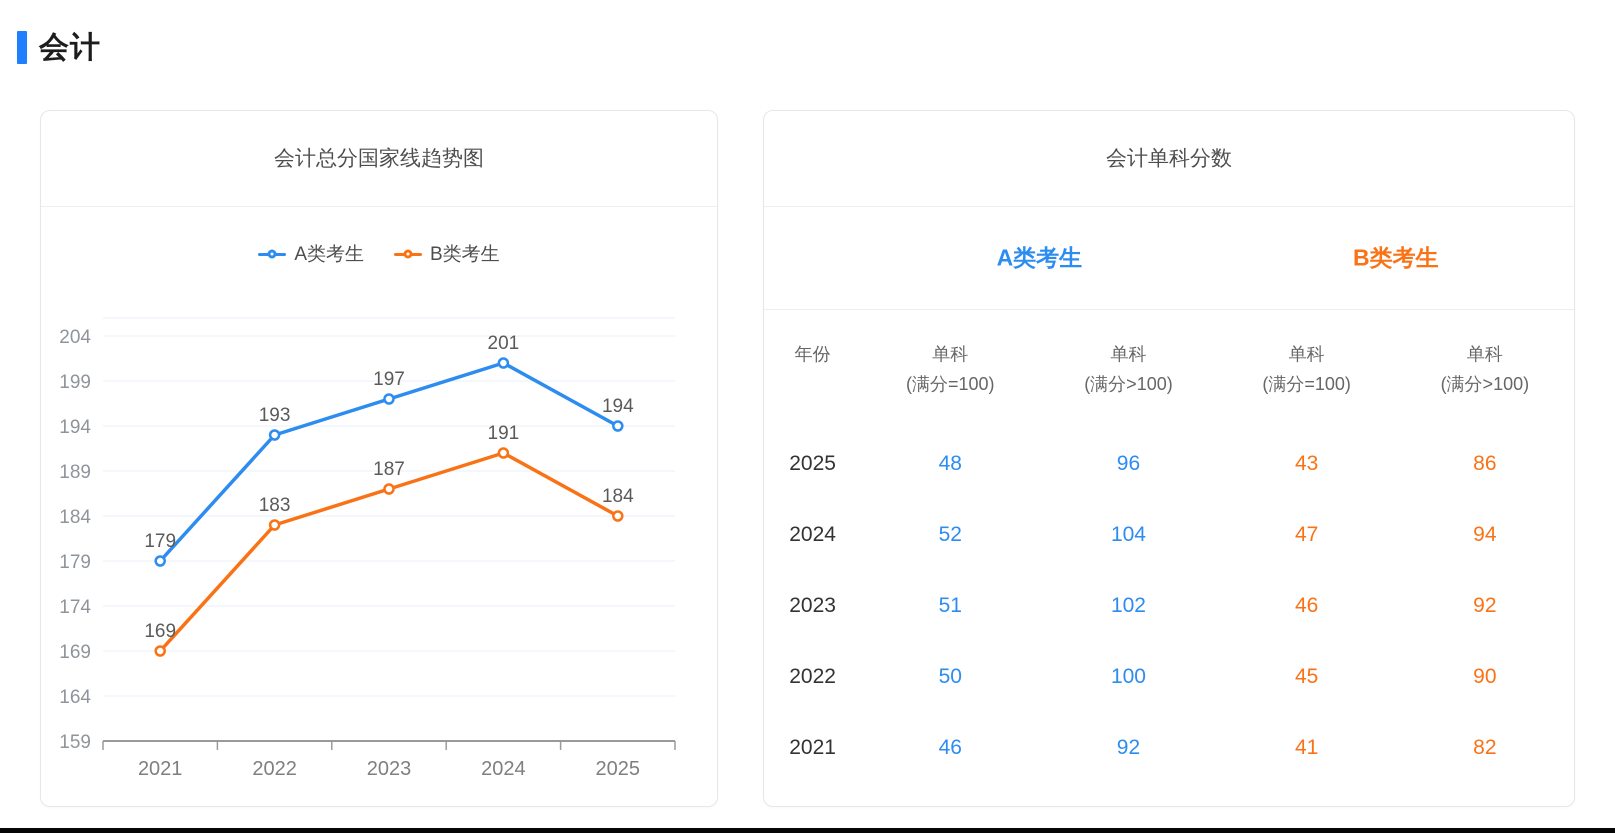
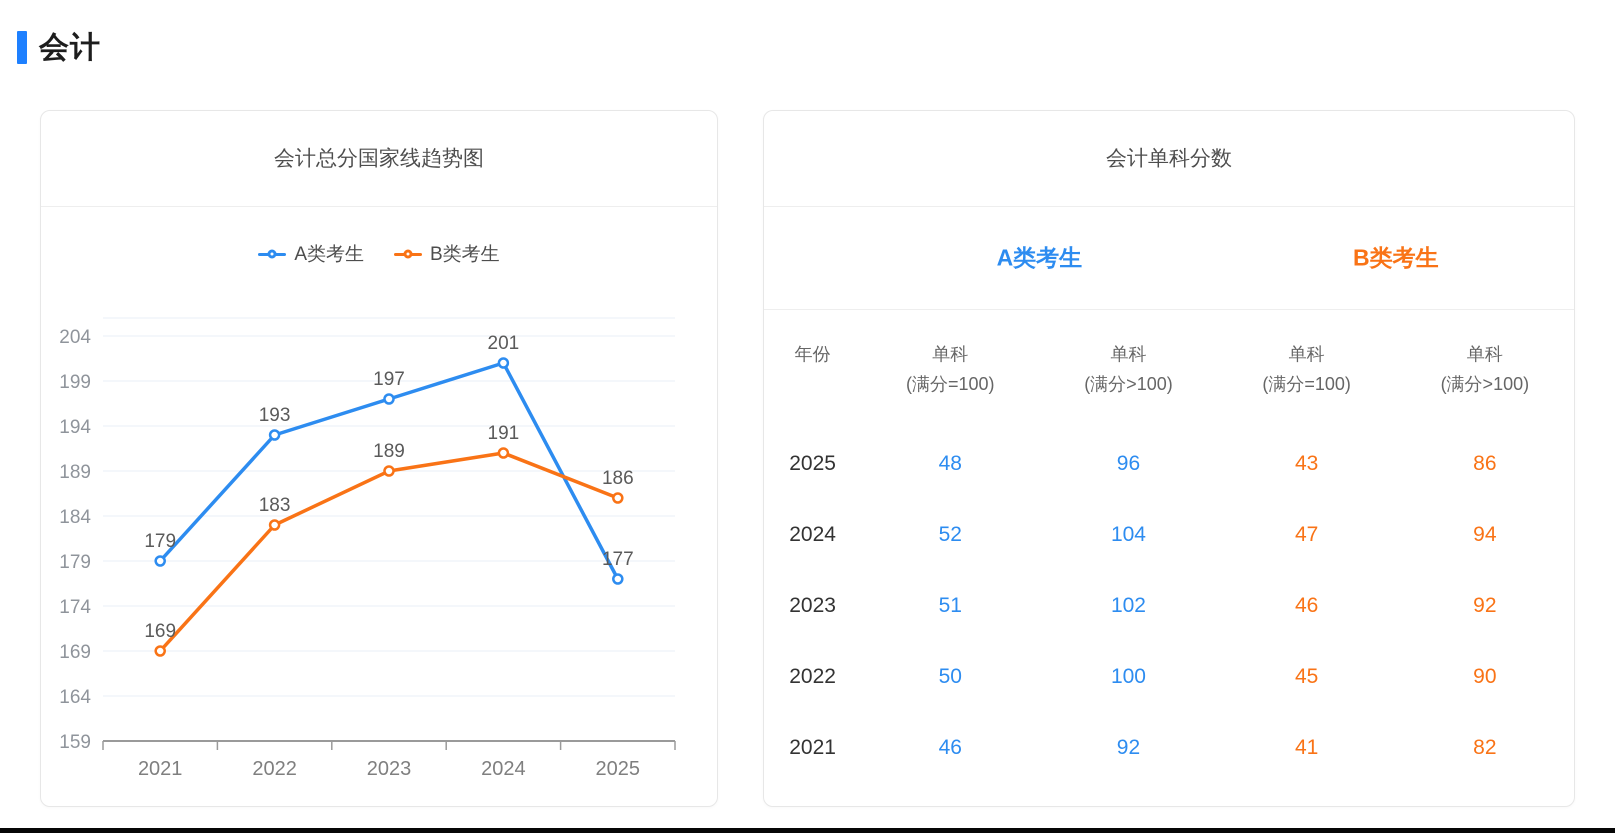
会计总分国家线趋势图/B类考生/2023: 187 -> 189
会计总分国家线趋势图/A类考生/2025: 194 -> 177
会计总分国家线趋势图/B类考生/2025: 184 -> 186
